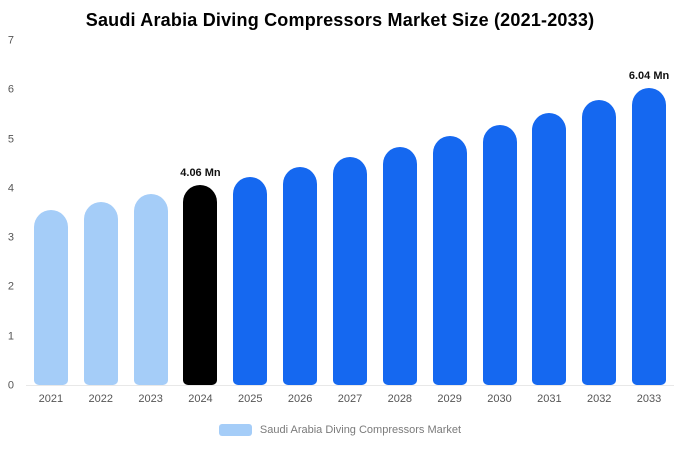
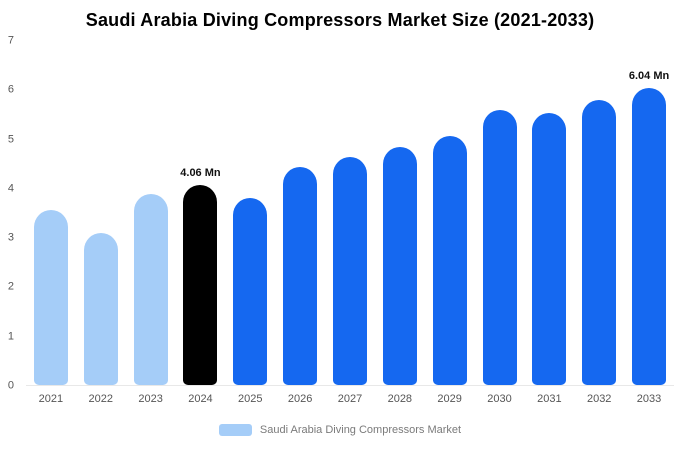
2022: 3.7 -> 3.1
2025: 4.2 -> 3.8
2030: 5.3 -> 5.6
